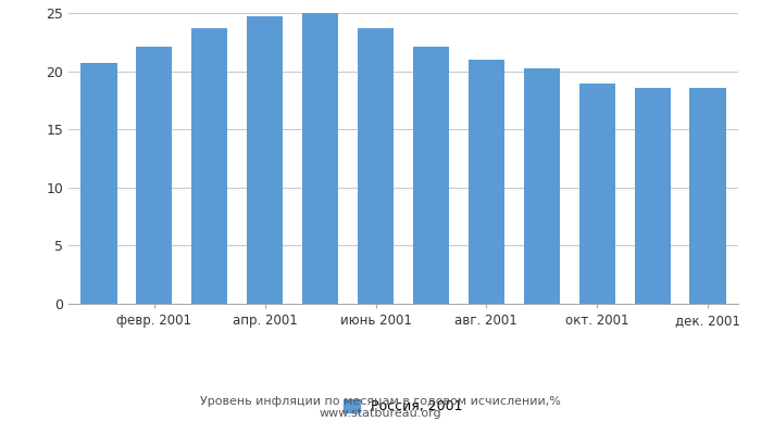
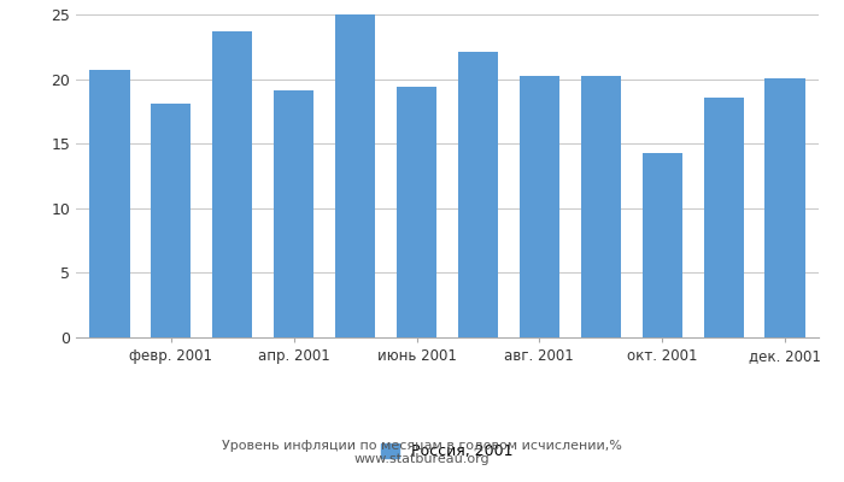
февр. 2001: 22.1 -> 18.1
апр. 2001: 24.7 -> 19.1
июнь 2001: 23.7 -> 19.4
авг. 2001: 21.0 -> 20.2
окт. 2001: 18.9 -> 14.3
дек. 2001: 18.6 -> 20.1
